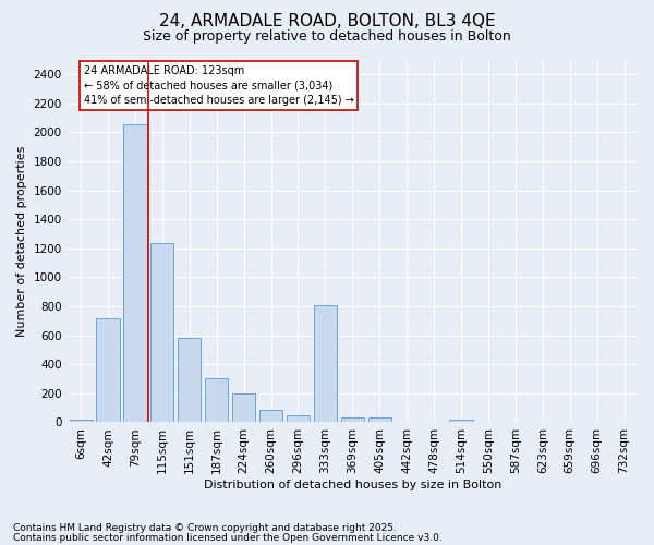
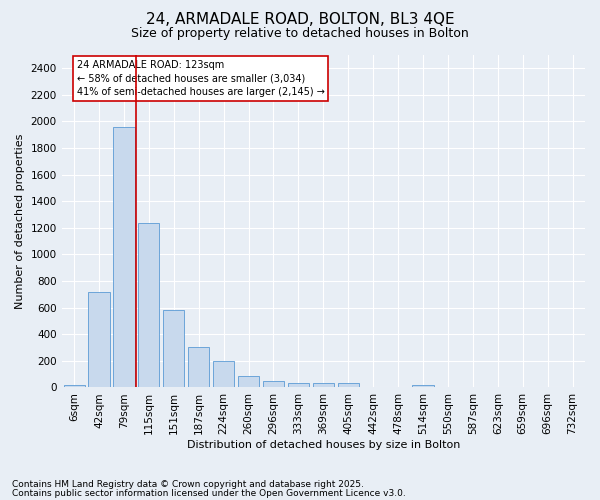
79sqm: 2060 -> 1960
333sqm: 810 -> 40
